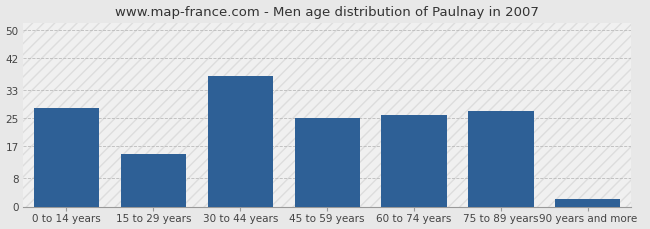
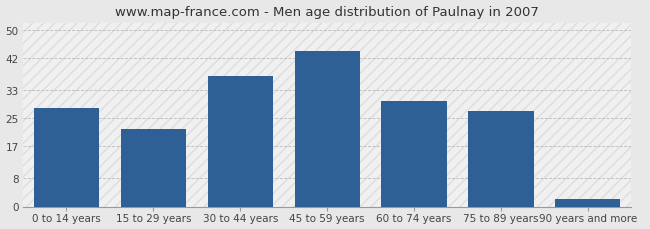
15 to 29 years: 15 -> 22
45 to 59 years: 25 -> 44
60 to 74 years: 26 -> 30
